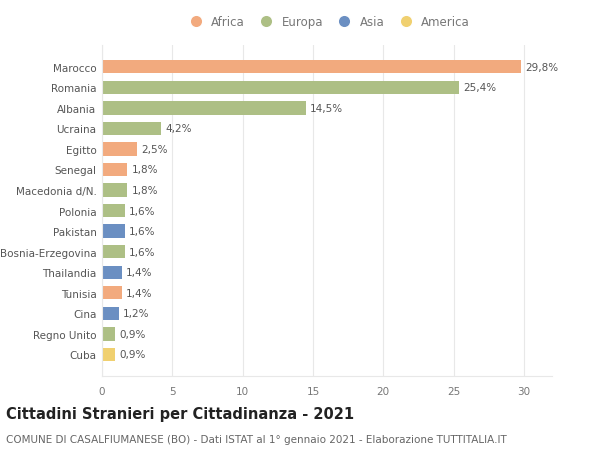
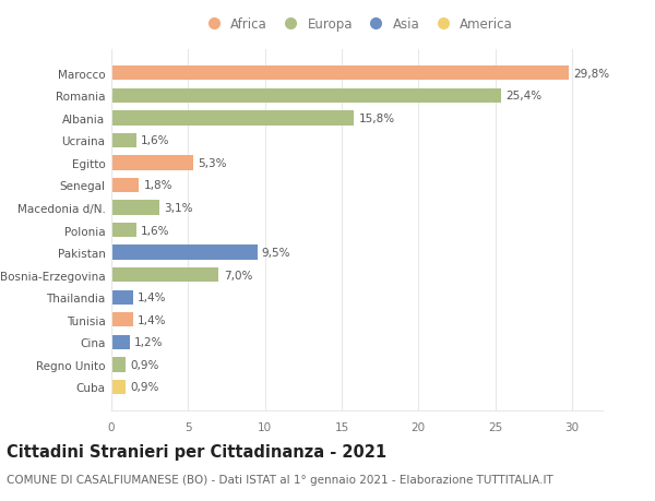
Albania: 14,5% -> 15,8%
Ucraina: 4,2% -> 1,6%
Egitto: 2,5% -> 5,3%
Macedonia d/N.: 1,8% -> 3,1%
Pakistan: 1,6% -> 9,5%
Bosnia-Erzegovina: 1,6% -> 7,0%
